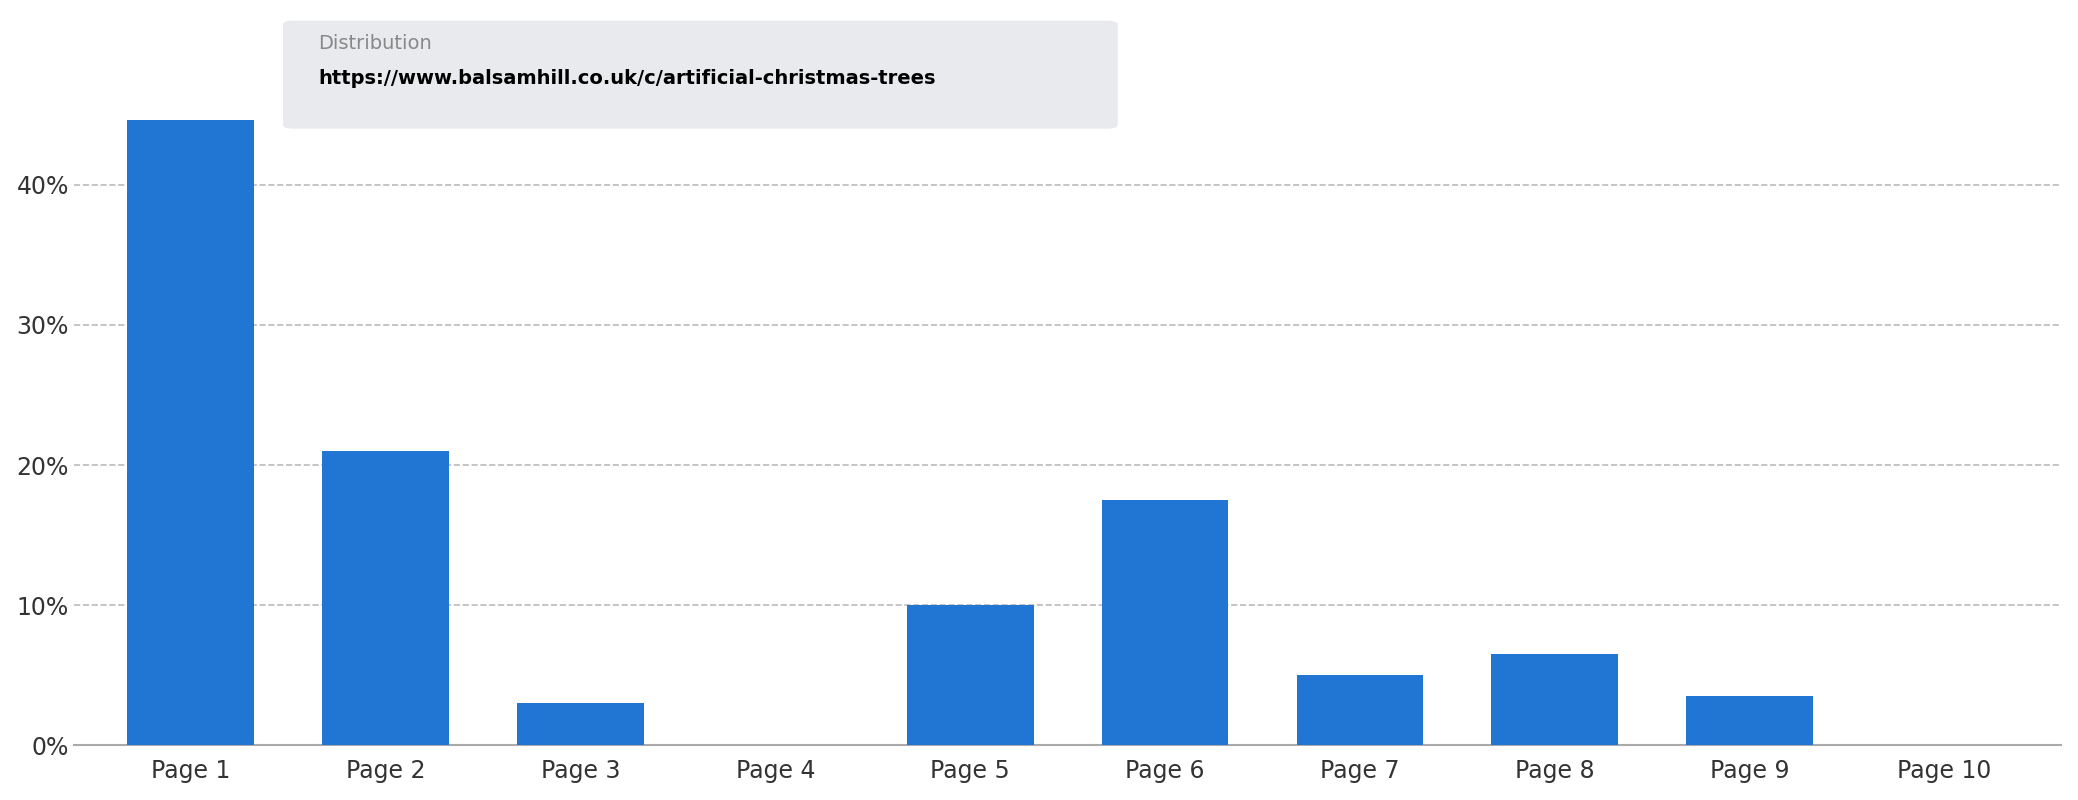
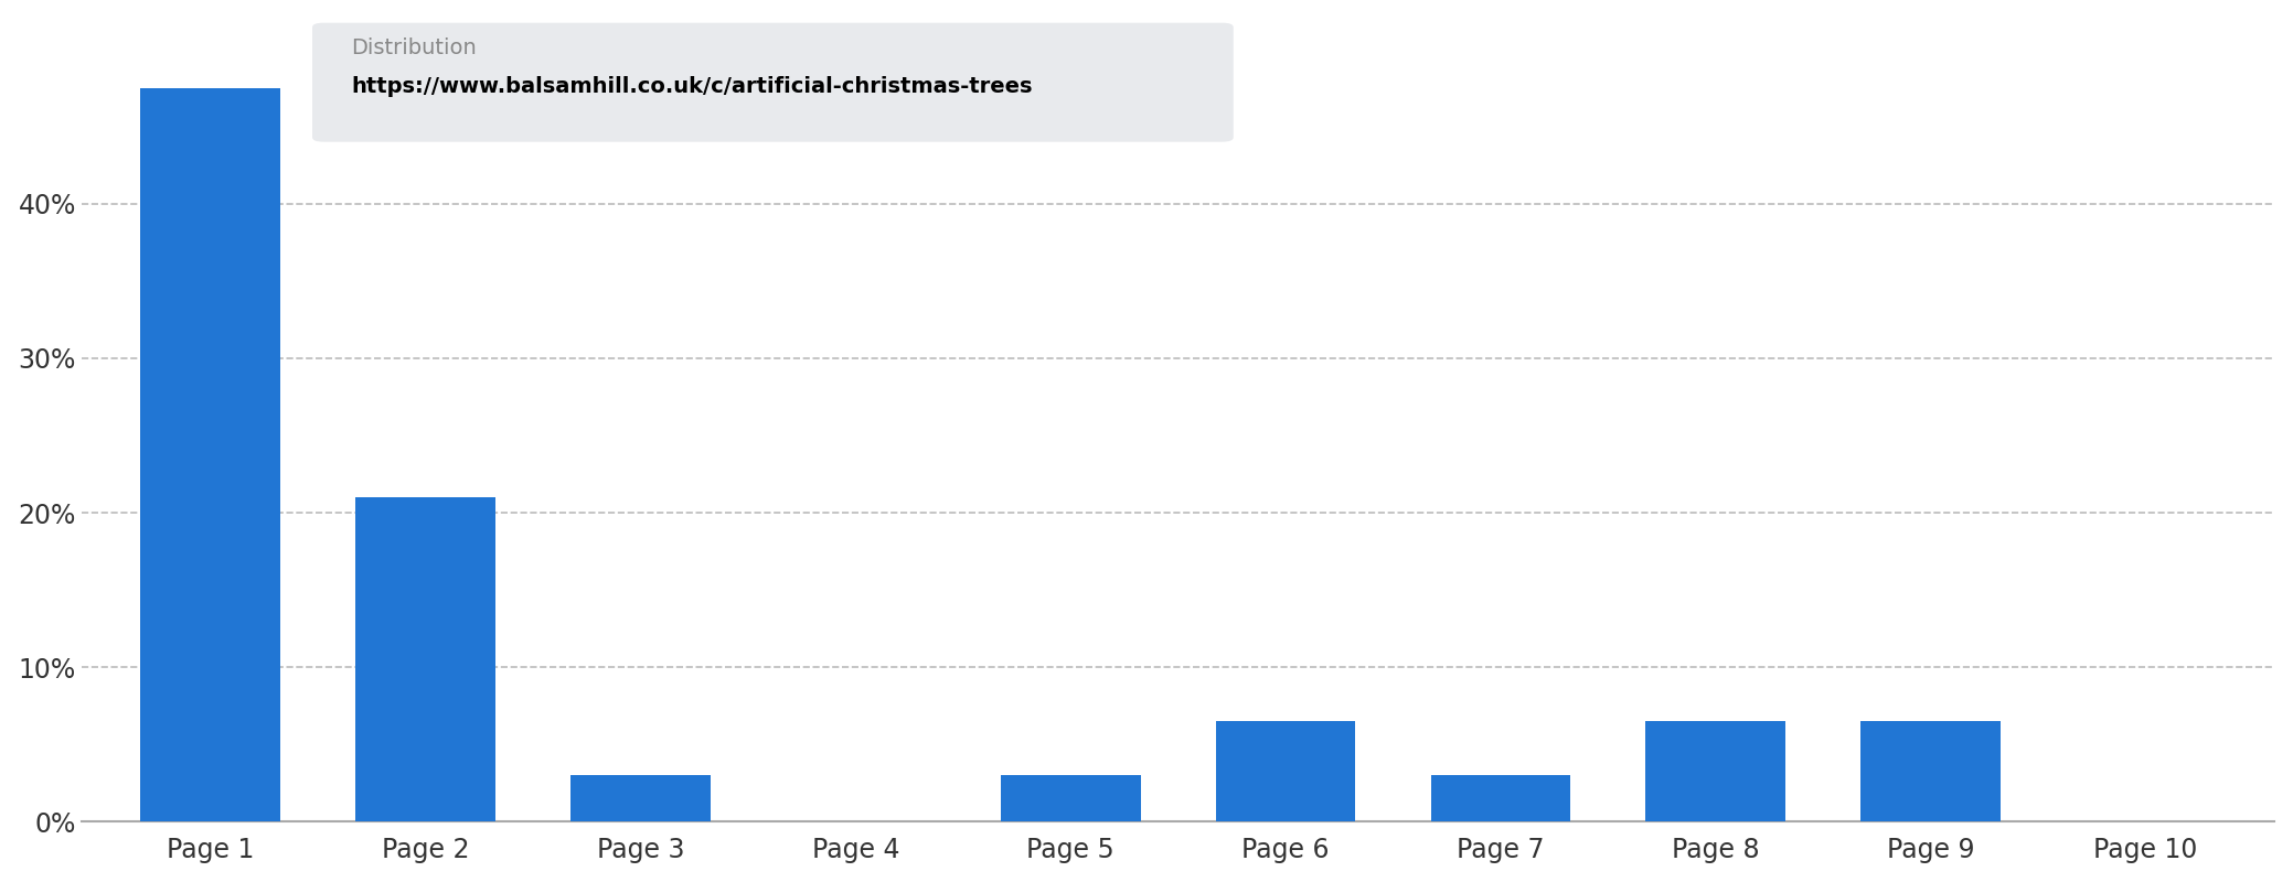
Page 1: 44.6% -> 47.5%
Page 5: 10.0% -> 3.0%
Page 6: 17.5% -> 6.5%
Page 7: 5.0% -> 3.0%
Page 9: 3.5% -> 6.5%
